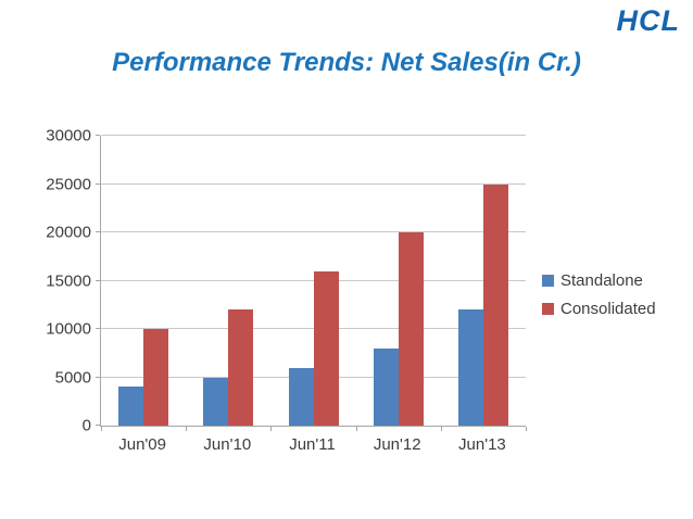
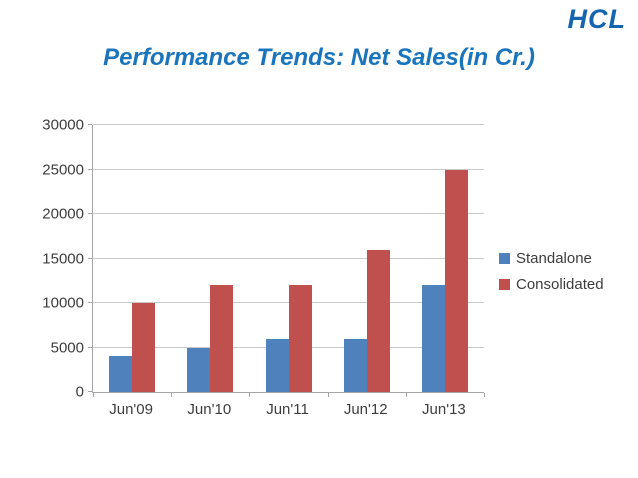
Consolidated/Jun'11: 16000 -> 12000
Standalone/Jun'12: 8000 -> 6000
Consolidated/Jun'12: 20000 -> 16000
